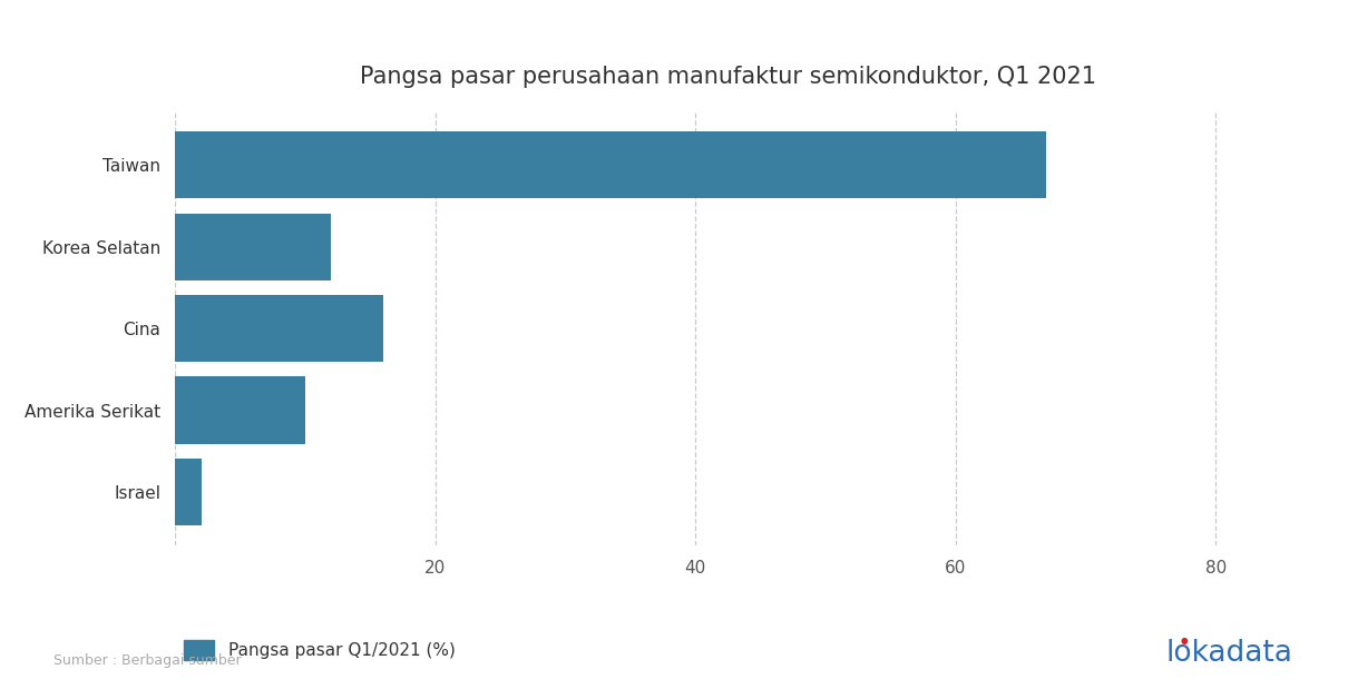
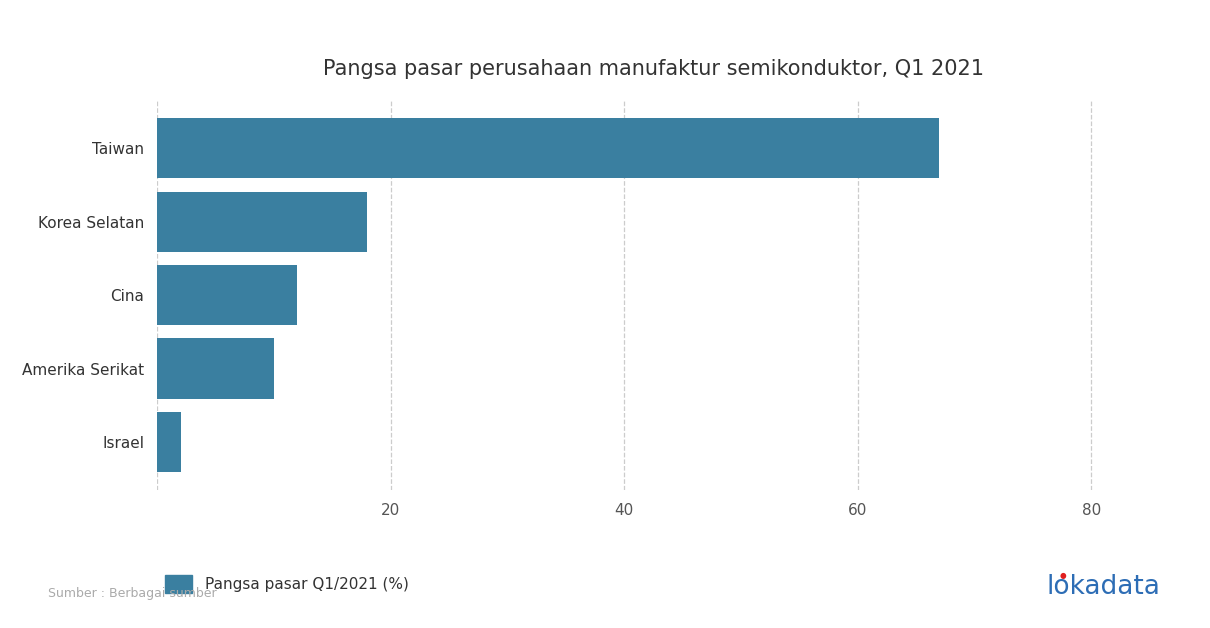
Korea Selatan: 12 -> 18
Cina: 16 -> 12
